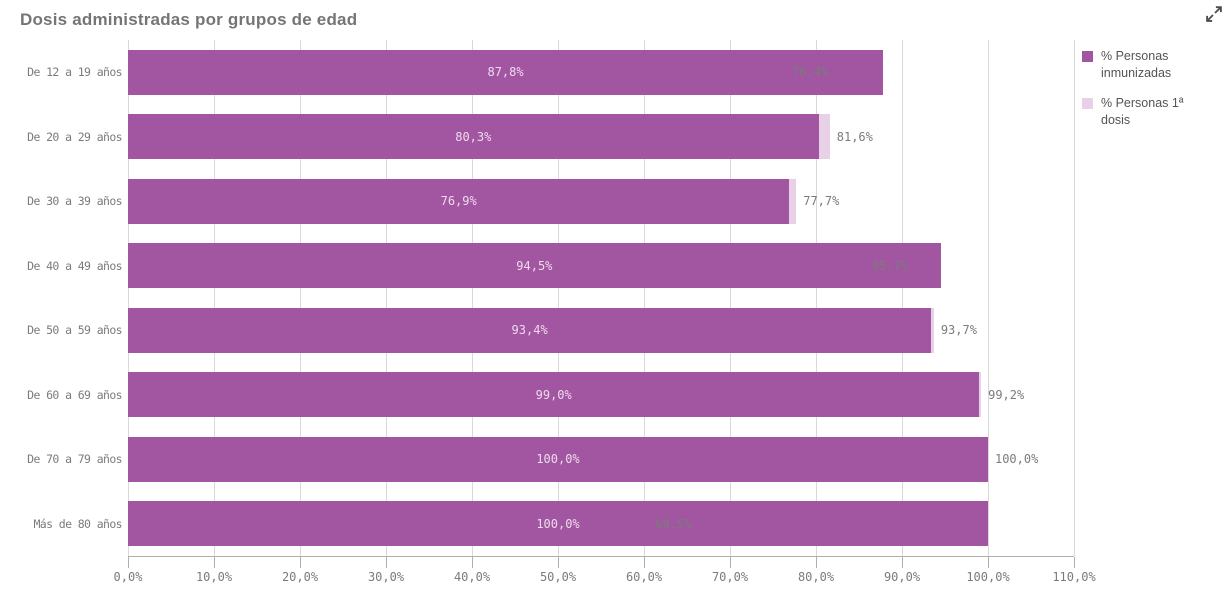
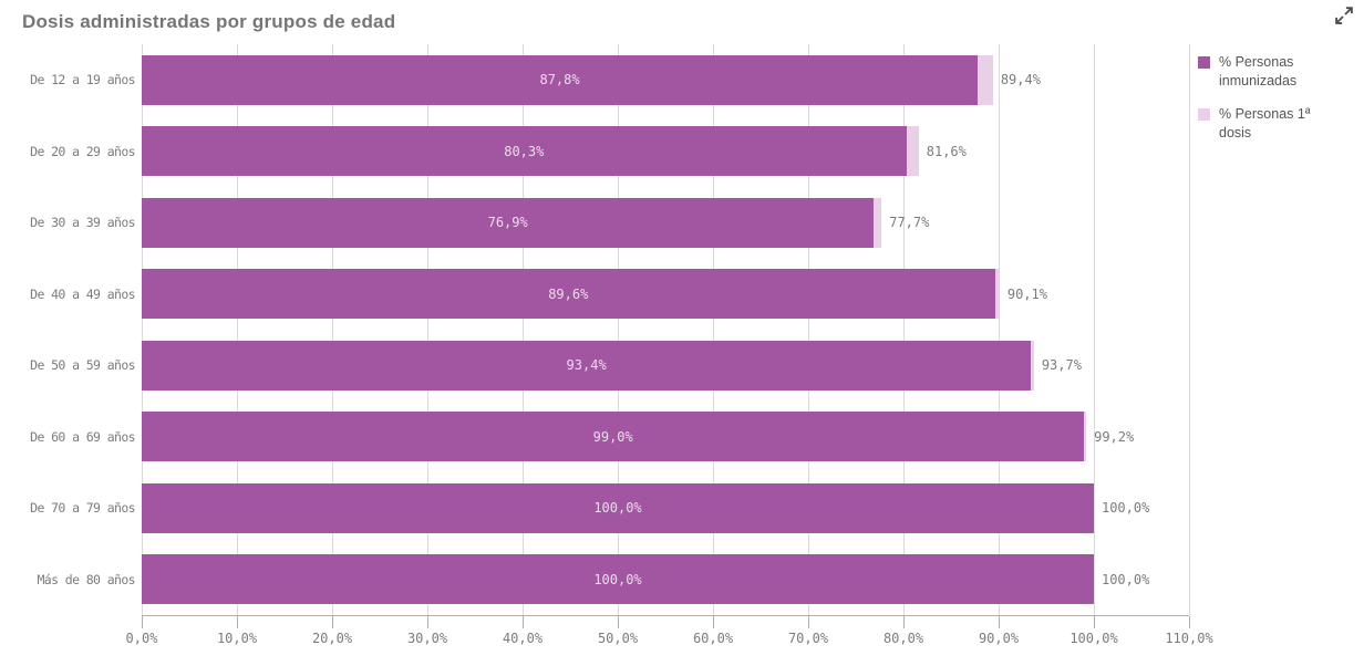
% Personas 1ª dosis/De 12 a 19 años: 76,4% -> 89,4%
% Personas inmunizadas/De 40 a 49 años: 94,5% -> 89,6%
% Personas 1ª dosis/De 40 a 49 años: 85,7% -> 90,1%
% Personas 1ª dosis/Más de 80 años: 60,5% -> 100,0%
